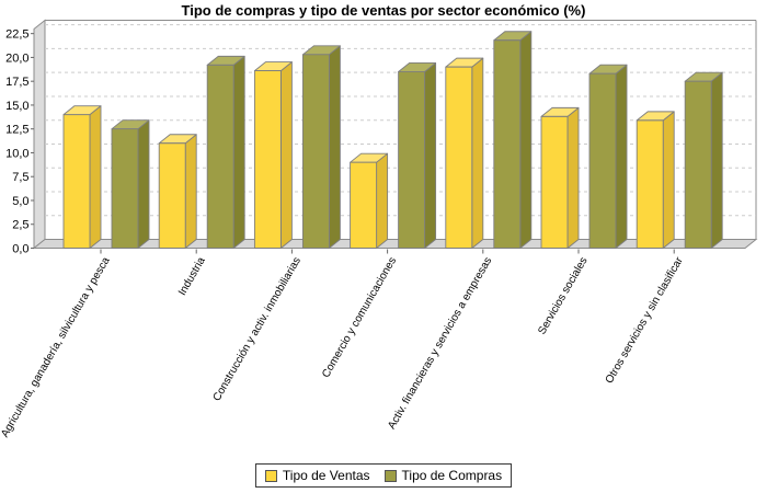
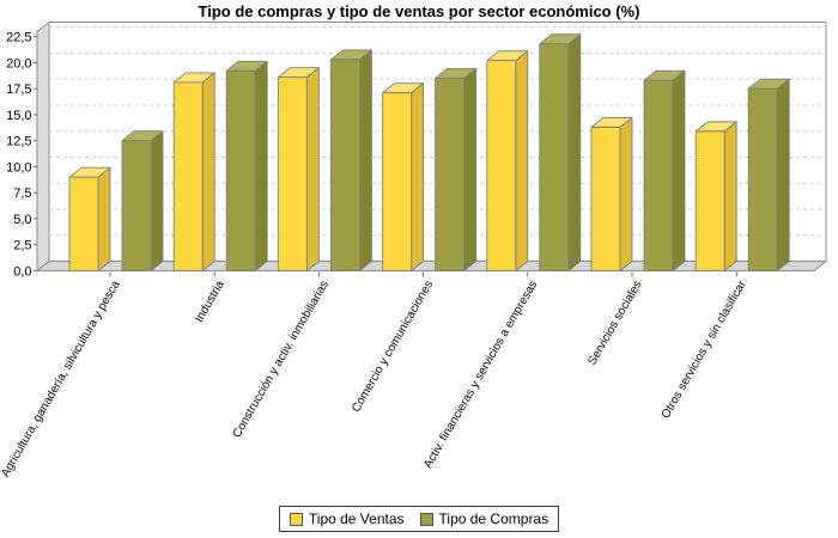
Tipo de Ventas/Agricultura, ganadería, silvicultura y pesca: 14 -> 9
Tipo de Ventas/Industria: 11 -> 18
Tipo de Ventas/Comercio y comunicaciones: 9 -> 17
Tipo de Ventas/Activ. financieras y servicios a empresas: 19 -> 20
